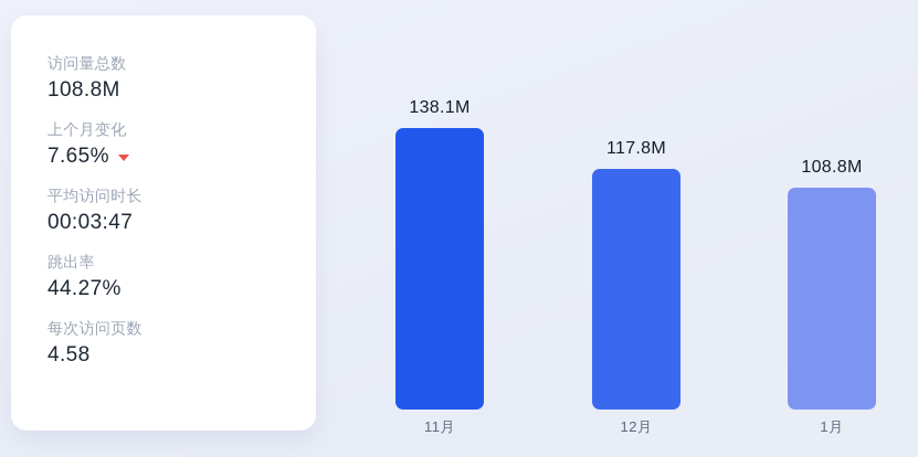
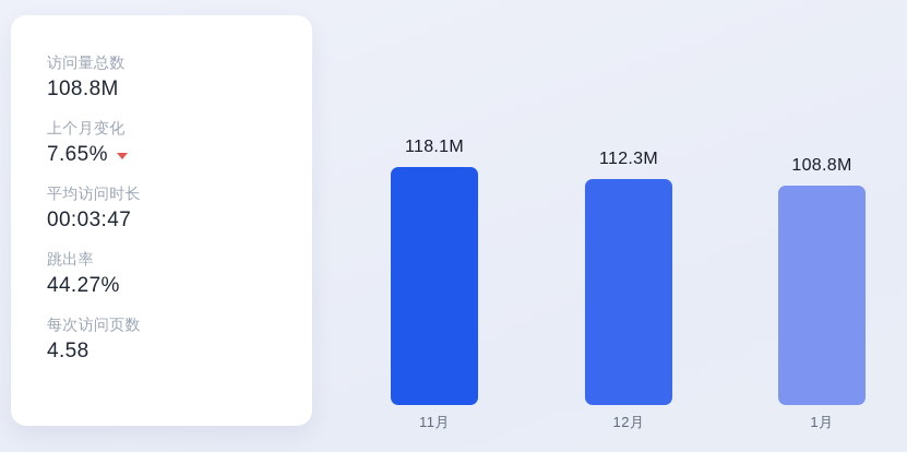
11月: 138.1M -> 118.1M
12月: 117.8M -> 112.3M
